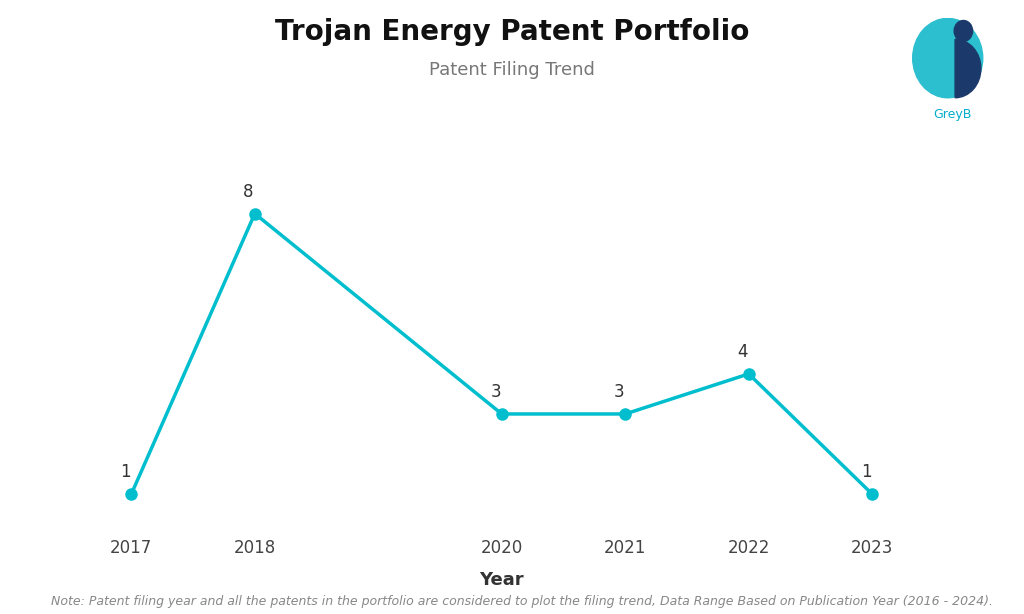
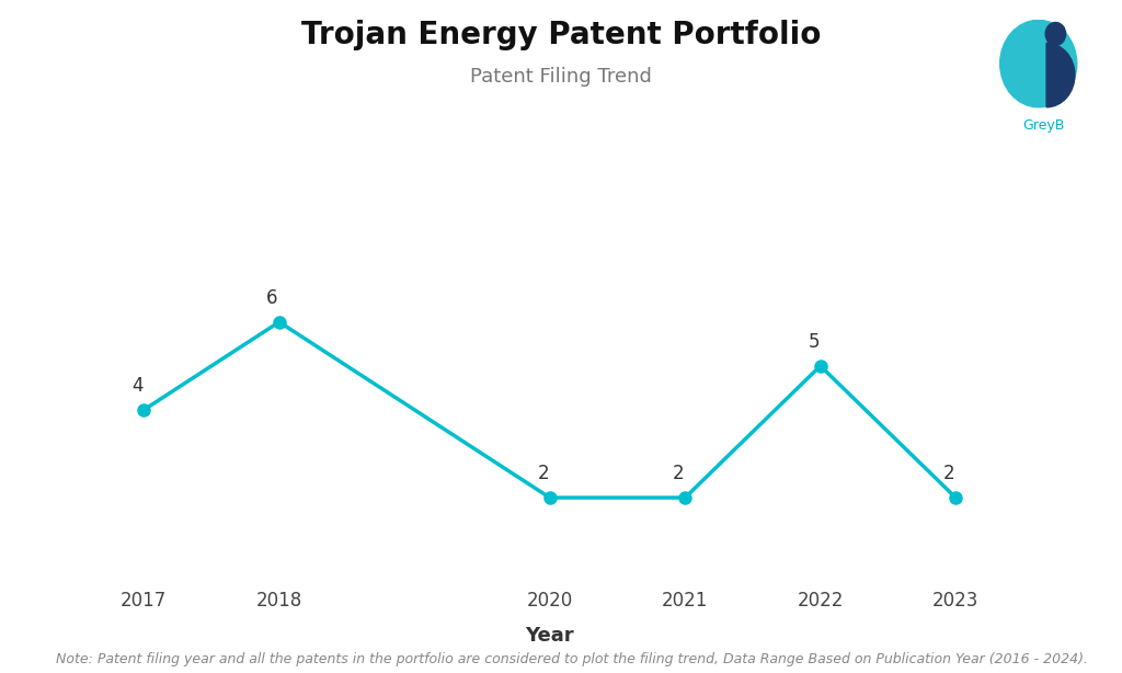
2017: 1 -> 4
2018: 8 -> 6
2020: 3 -> 2
2021: 3 -> 2
2022: 4 -> 5
2023: 1 -> 2
